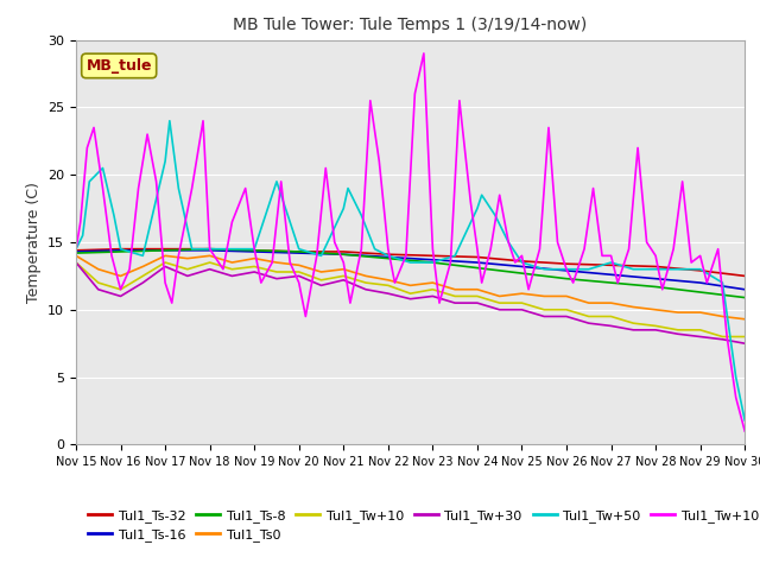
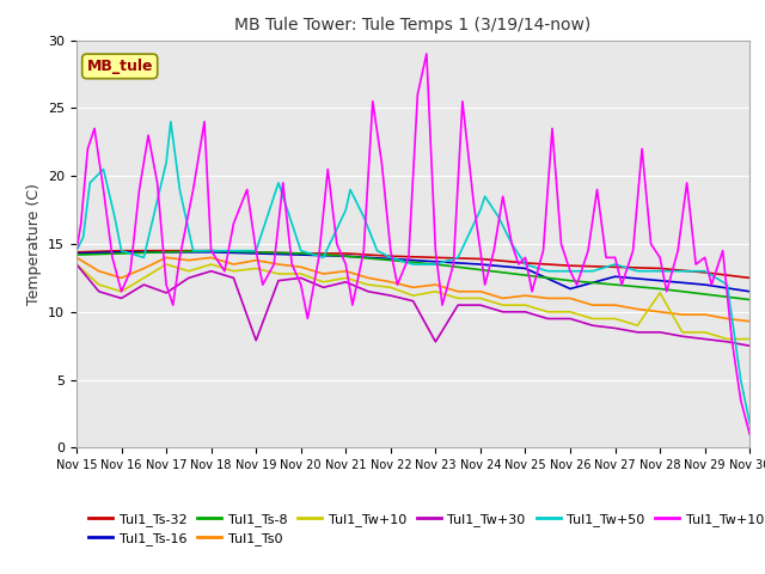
Tul1_Tw+30/Nov 17: 13.2 -> 11.4
Tul1_Tw+30/Nov 19: 12.8 -> 7.9
Tul1_Tw+30/Nov 23: 11.0 -> 7.8
Tul1_Ts-16/Nov 26: 12.9 -> 11.7
Tul1_Tw+10/Nov 28: 8.8 -> 11.4
